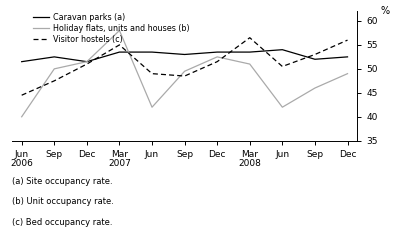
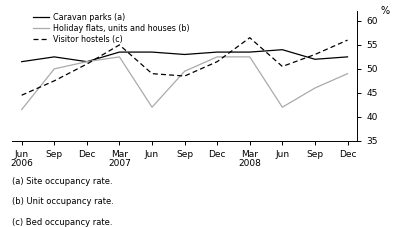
Holiday flats, units and houses (b)/Jun 2006: 40.0 -> 41.5
Holiday flats, units and houses (b)/Mar 2007: 58.0 -> 52.5
Holiday flats, units and houses (b)/Mar 2008: 51.0 -> 52.5
